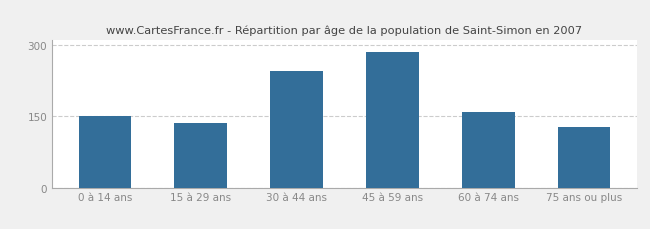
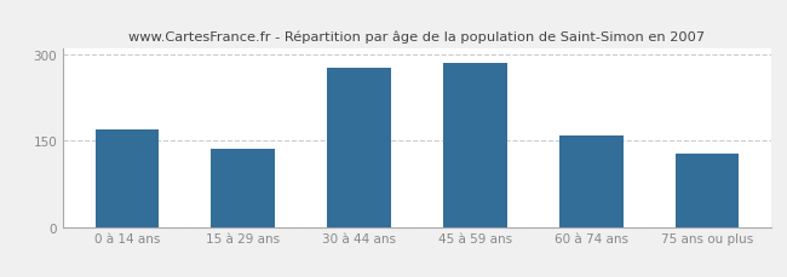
0 à 14 ans: 150 -> 170
30 à 44 ans: 245 -> 278
